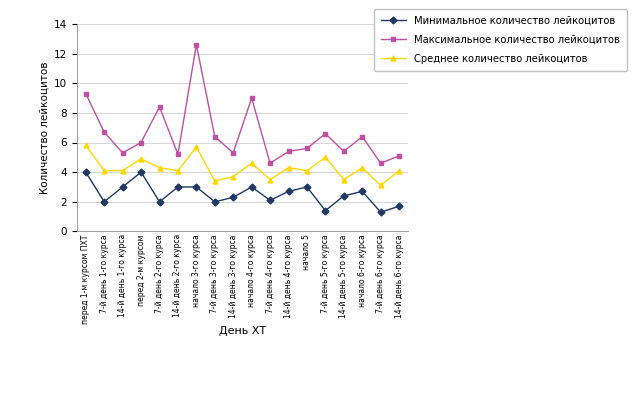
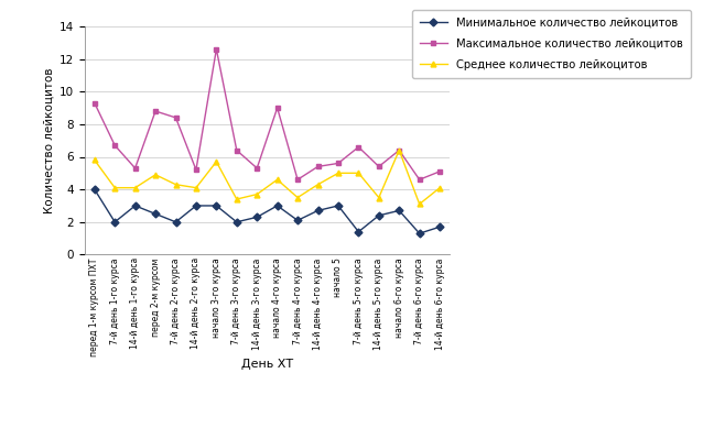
Минимальное количество лейкоцитов/перед 2-м курсом: 4.0 -> 2.5
Максимальное количество лейкоцитов/перед 2-м курсом: 6.0 -> 8.8
Среднее количество лейкоцитов/начало 5: 4.1 -> 5.0
Среднее количество лейкоцитов/начало 6-го курса: 4.3 -> 6.4
